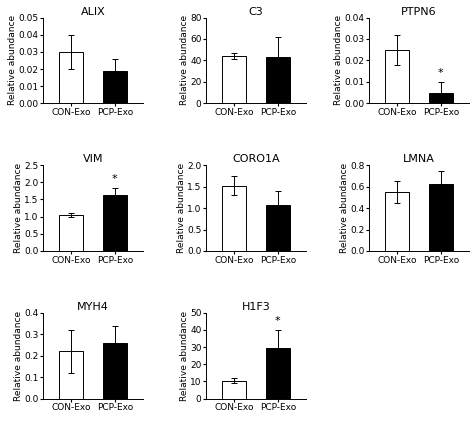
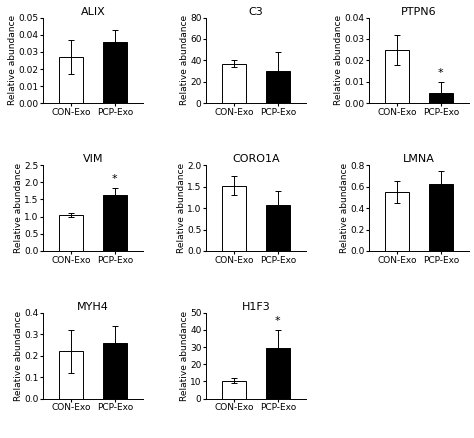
ALIX/CON-Exo: 0.030 -> 0.027
ALIX/PCP-Exo: 0.019 -> 0.036
C3/CON-Exo: 44 -> 37
C3/PCP-Exo: 44 -> 30
